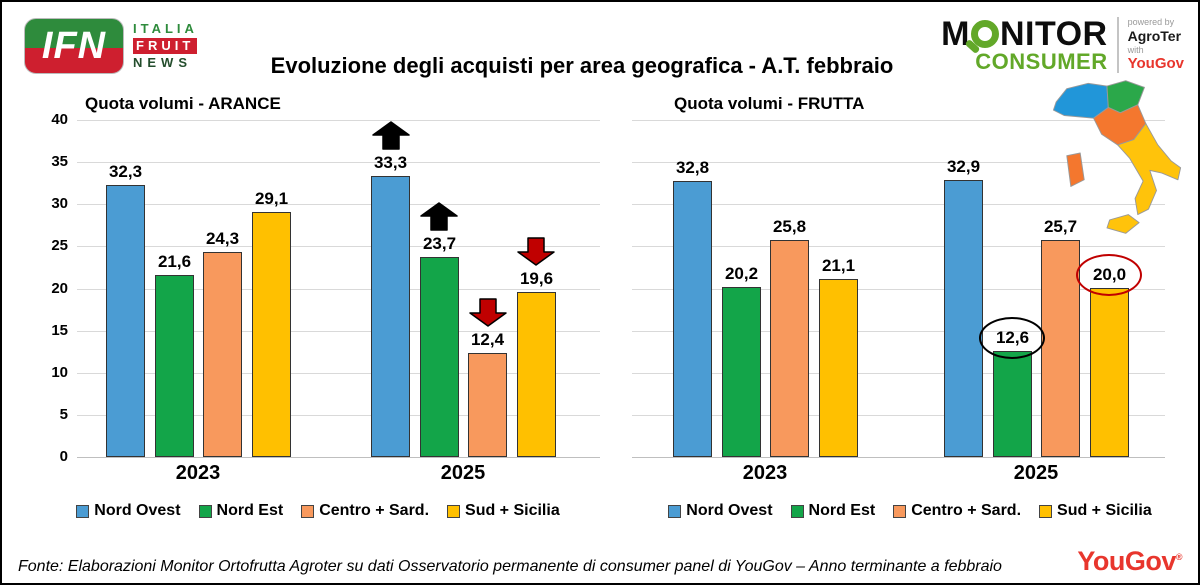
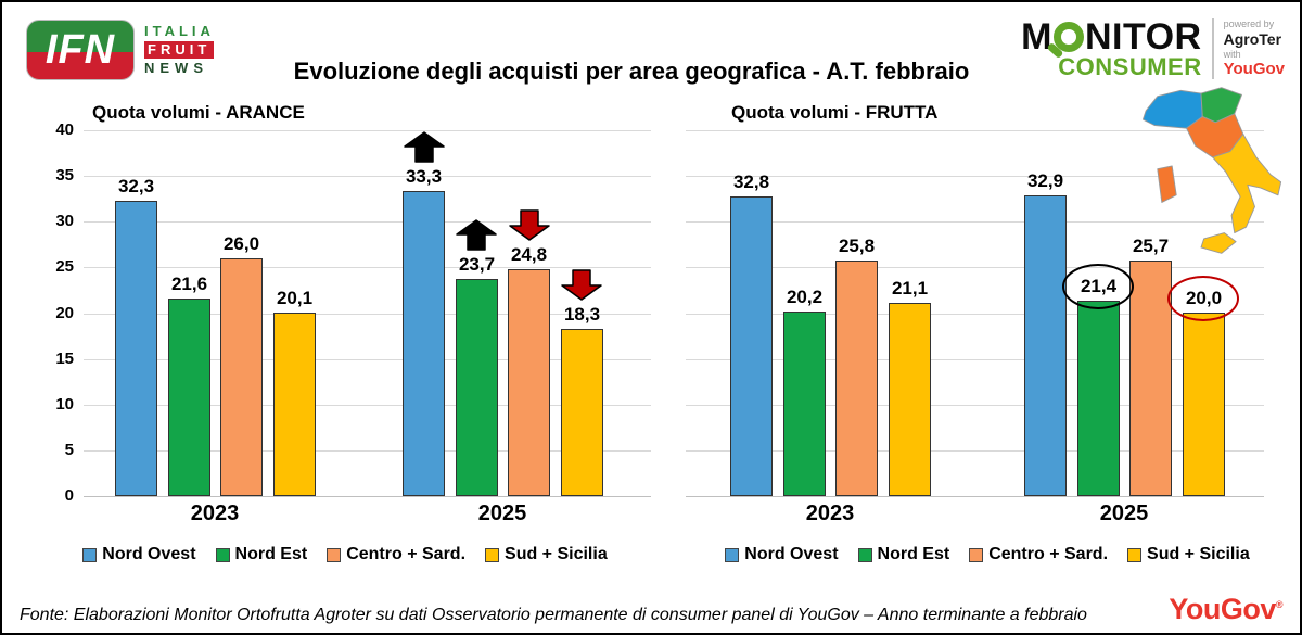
Quota volumi - ARANCE/Centro + Sard./2023: 24,3 -> 26,0
Quota volumi - ARANCE/Sud + Sicilia/2023: 29,1 -> 20,1
Quota volumi - ARANCE/Centro + Sard./2025: 12,4 -> 24,8
Quota volumi - ARANCE/Sud + Sicilia/2025: 19,6 -> 18,3
Quota volumi - FRUTTA/Nord Est/2025: 12,6 -> 21,4
